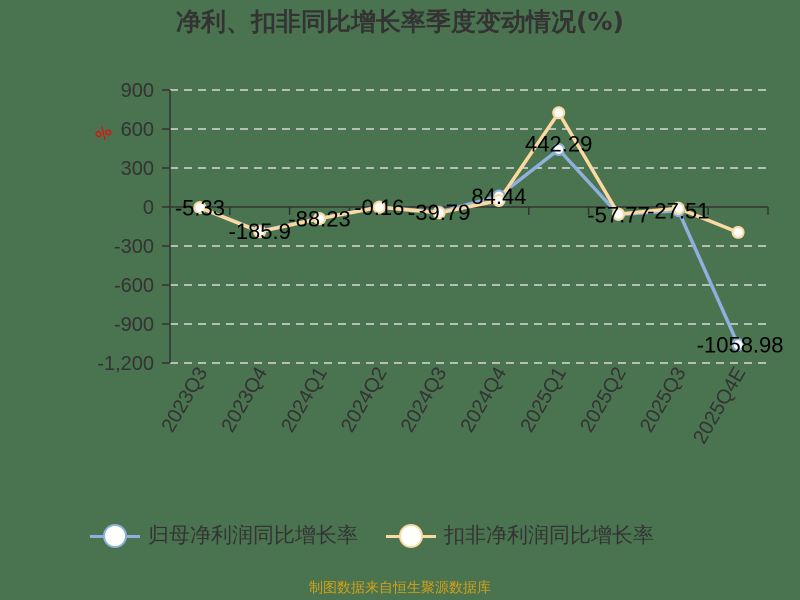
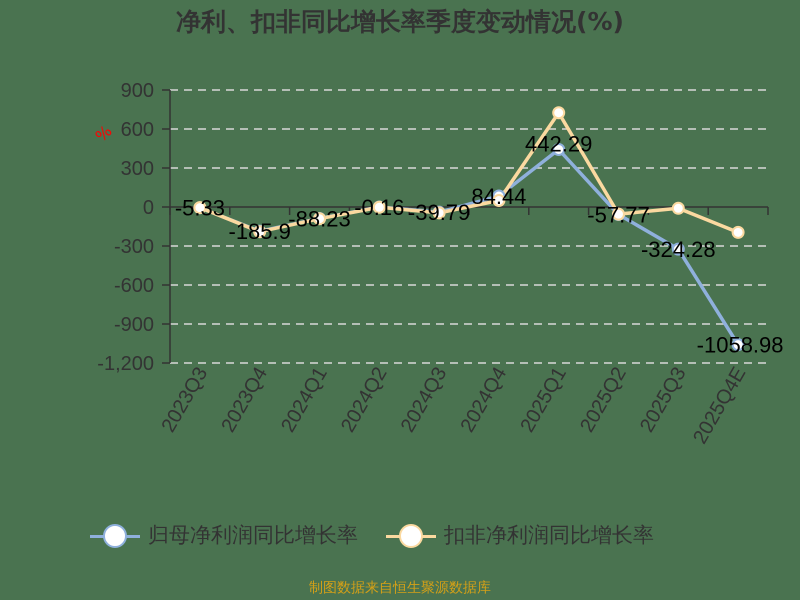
归母净利润同比增长率/2025Q3: -27.51 -> -324.28
